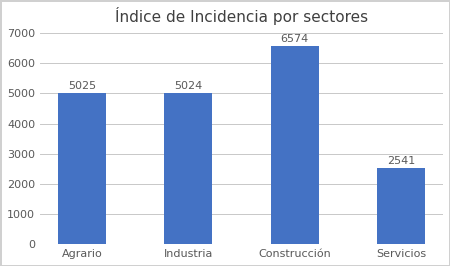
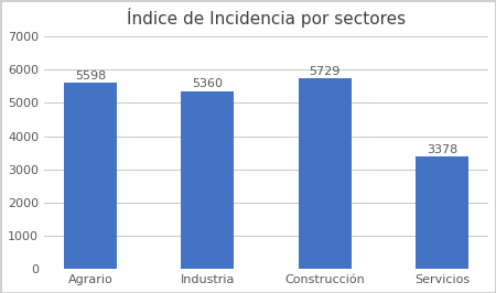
Agrario: 5025 -> 5598
Industria: 5024 -> 5360
Construcción: 6574 -> 5729
Servicios: 2541 -> 3378
